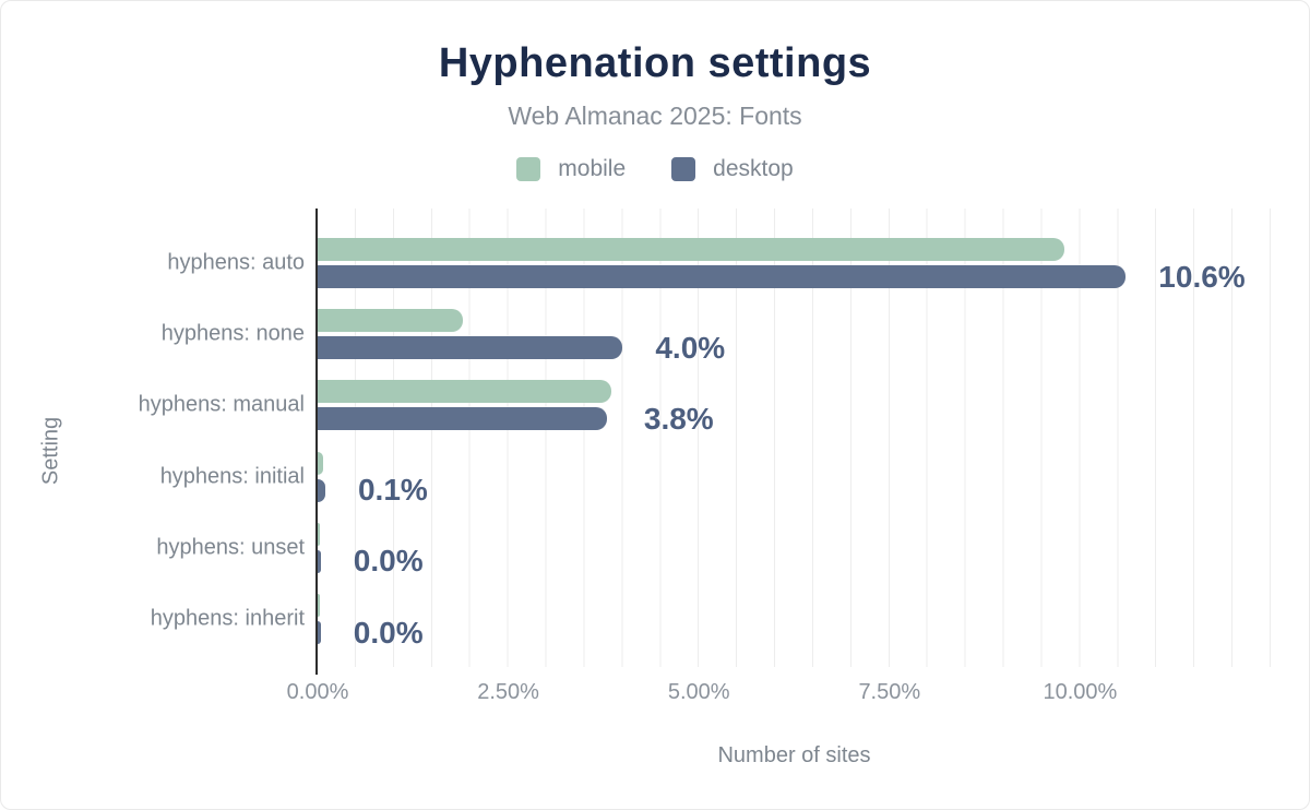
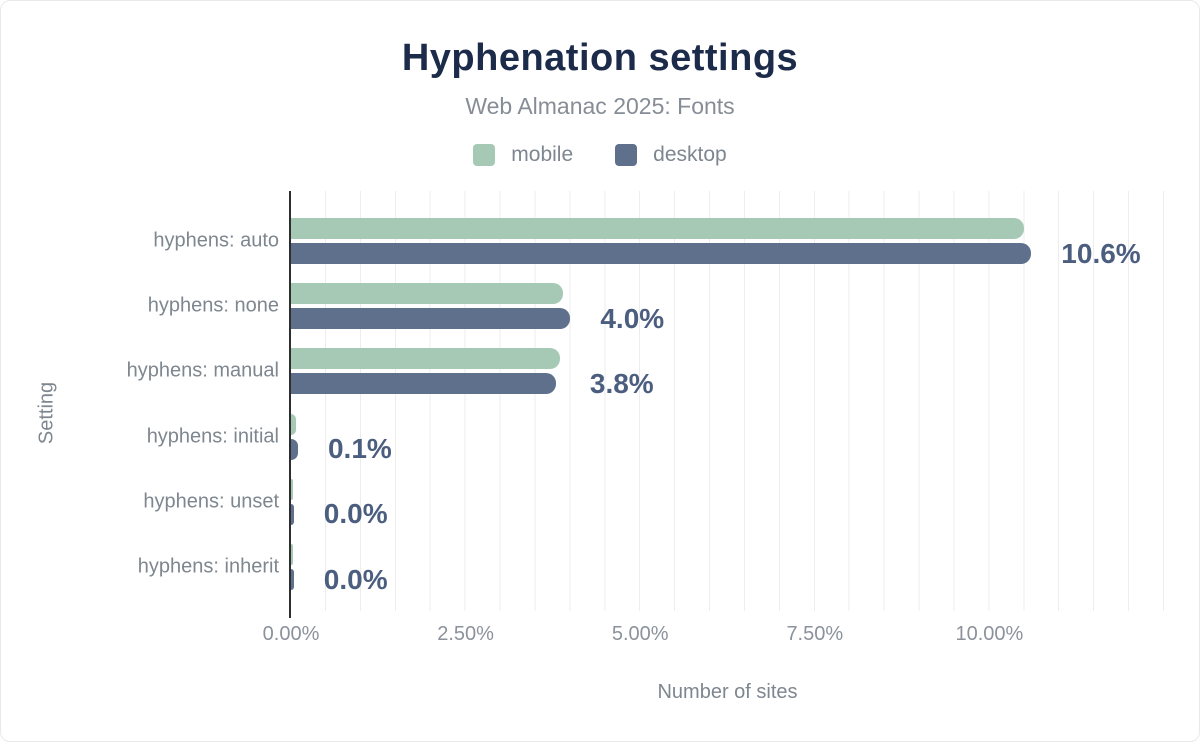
mobile/hyphens: auto: 9.8% -> 10.5%
mobile/hyphens: none: 1.9% -> 3.9%
